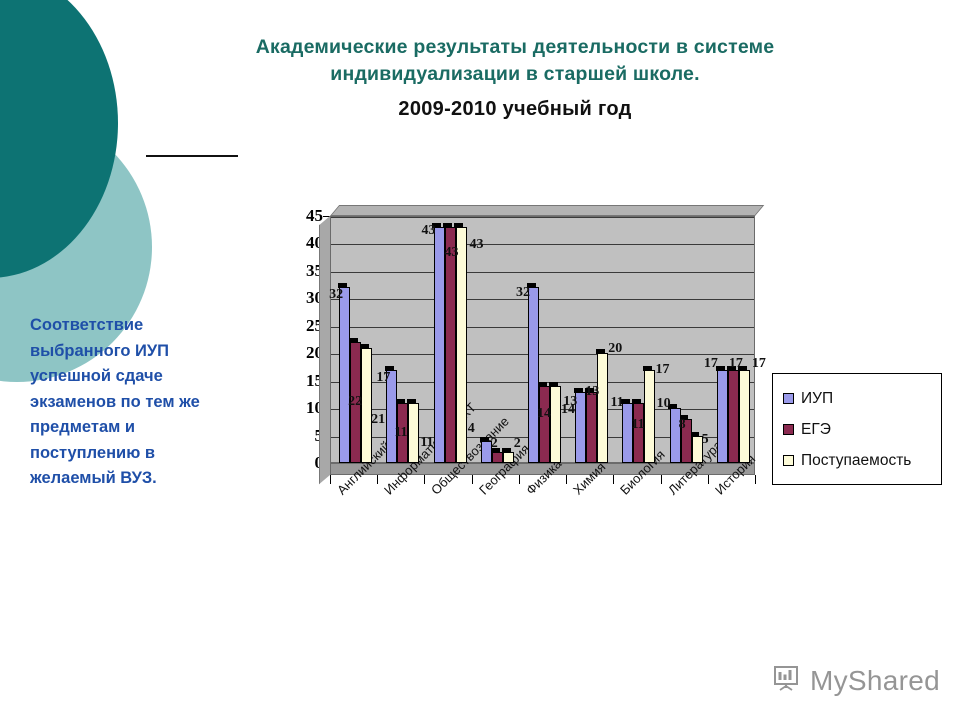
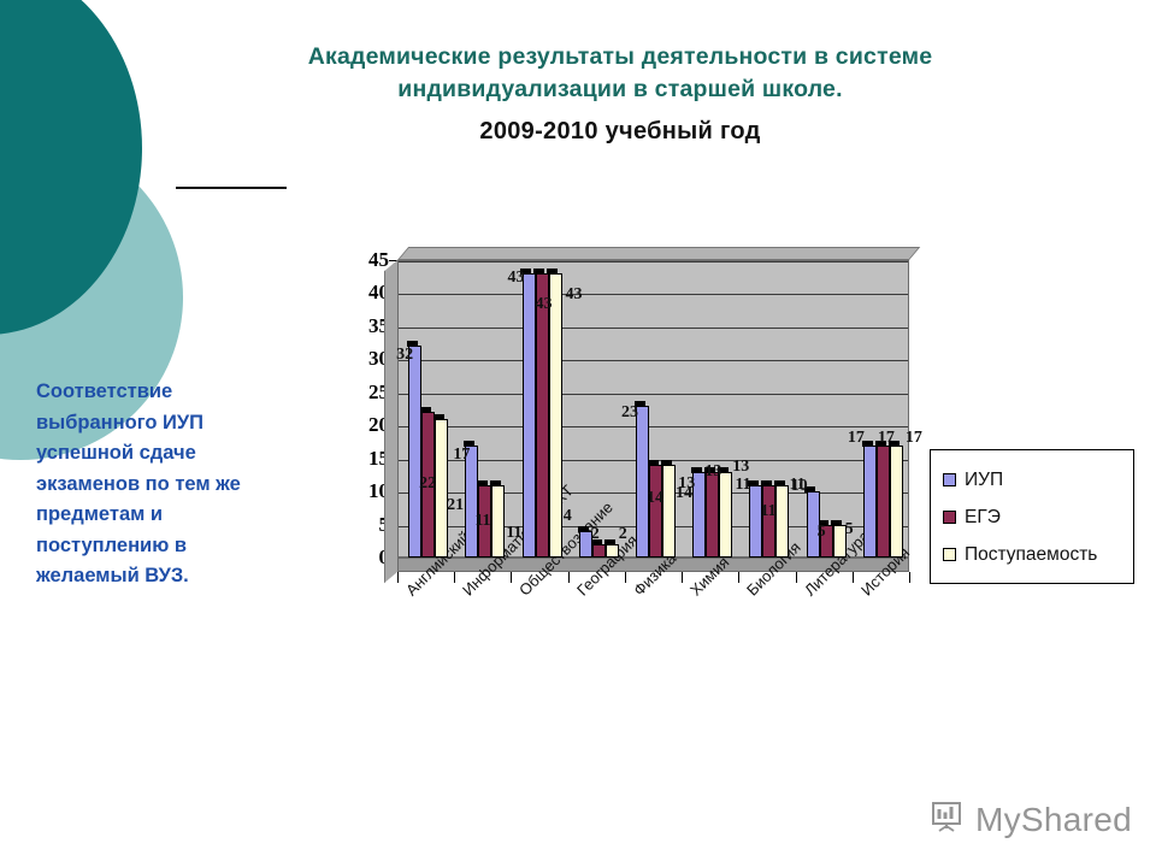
ИУП/Физика: 32 -> 23
Поступаемость/Химия: 20 -> 13
Поступаемость/Биология: 17 -> 11
ЕГЭ/Литература: 8 -> 5
